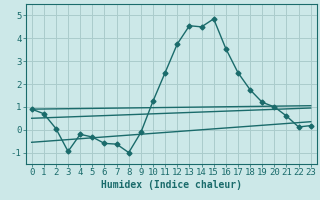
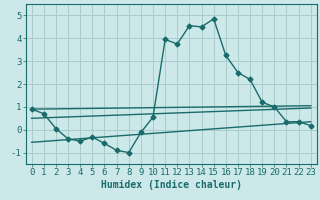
3: -0.95 -> -0.40
4: -0.20 -> -0.50
7: -0.63 -> -0.90
10: 1.25 -> 0.55
11: 2.50 -> 3.95
16: 3.55 -> 3.25
18: 1.75 -> 2.20
21: 0.60 -> 0.35
22: 0.12 -> 0.35
